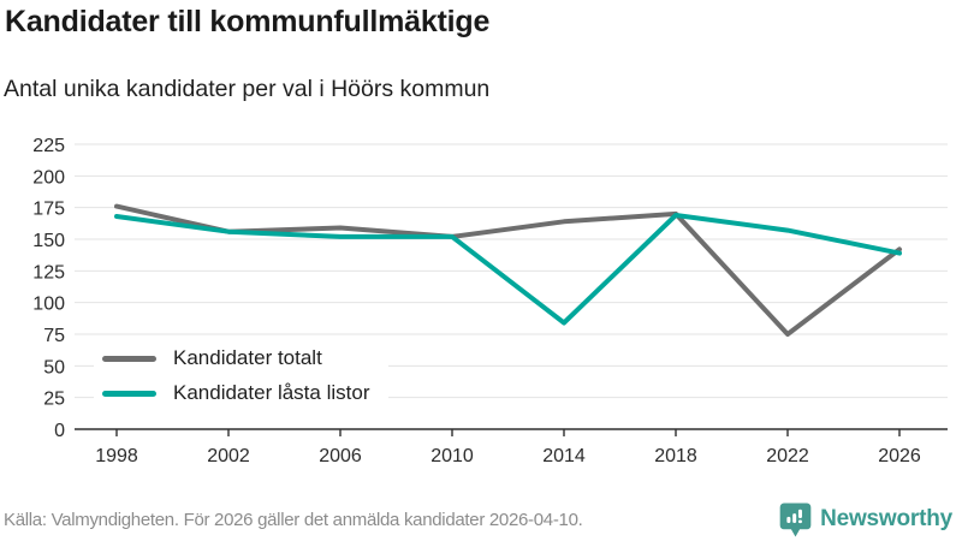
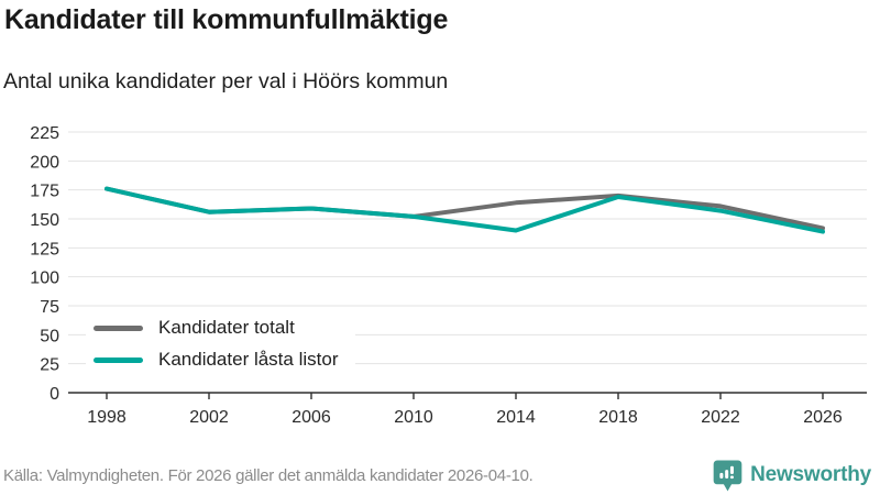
Kandidater låsta listor/1998: 168 -> 176
Kandidater låsta listor/2006: 152 -> 159
Kandidater låsta listor/2014: 84 -> 140
Kandidater totalt/2022: 75 -> 161
